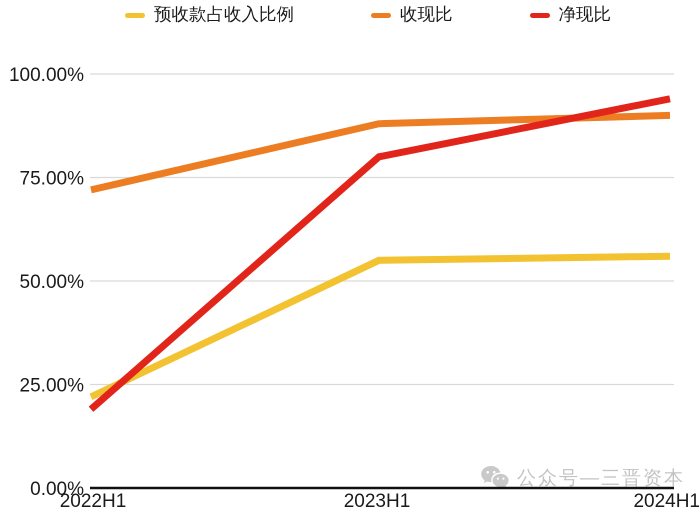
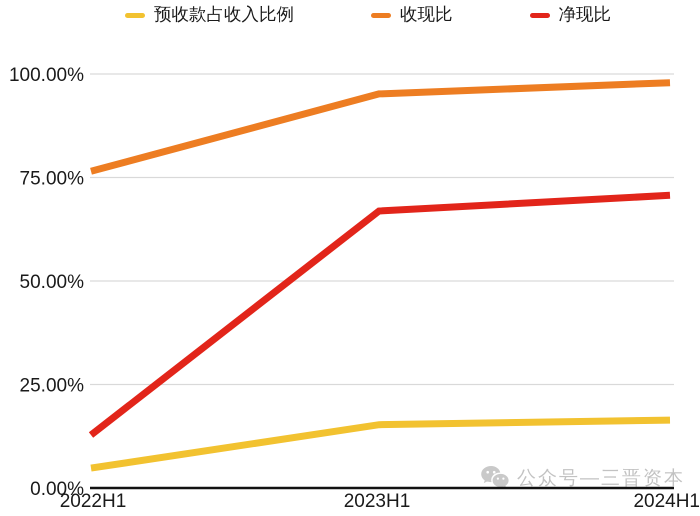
预收款占收入比例/2022H1: 22% -> 5%
收现比/2022H1: 72% -> 76%
净现比/2022H1: 19% -> 13%
预收款占收入比例/2023H1: 55% -> 15%
收现比/2023H1: 88% -> 95%
净现比/2023H1: 80% -> 67%
预收款占收入比例/2024H1: 56% -> 16%
收现比/2024H1: 90% -> 98%
净现比/2024H1: 94% -> 71%
